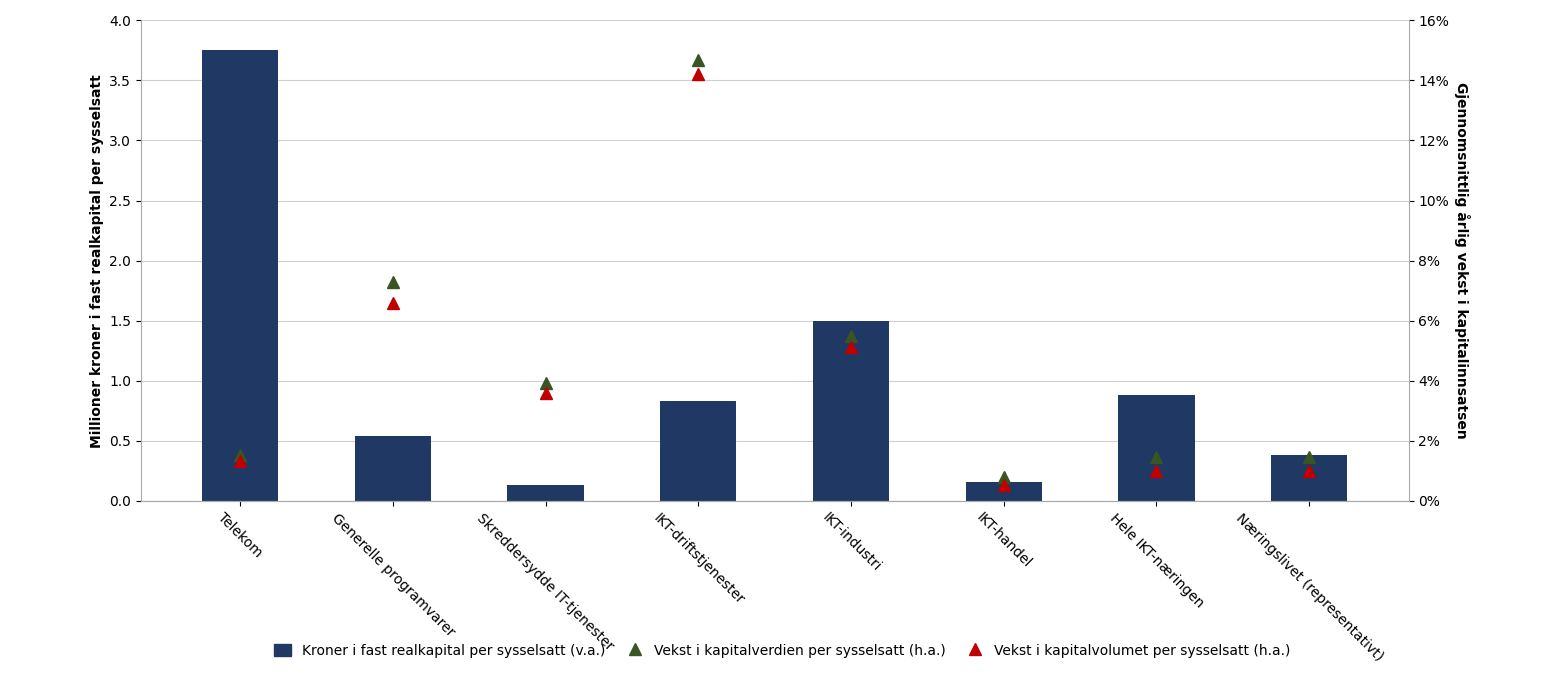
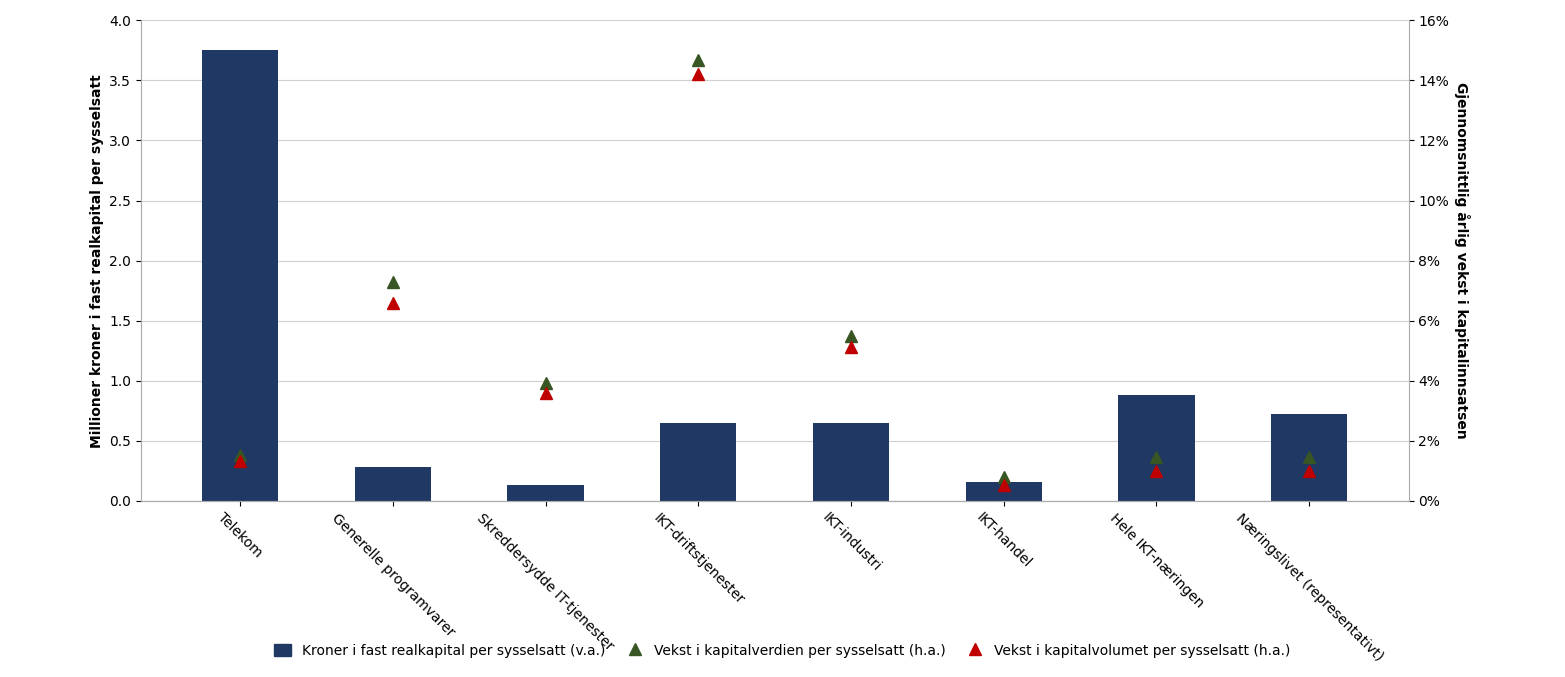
Generelle programvarer: 0.54 -> 0.28
IKT-driftstjenester: 0.83 -> 0.65
IKT-industri: 1.50 -> 0.65
Næringslivet (representativt): 0.38 -> 0.72
